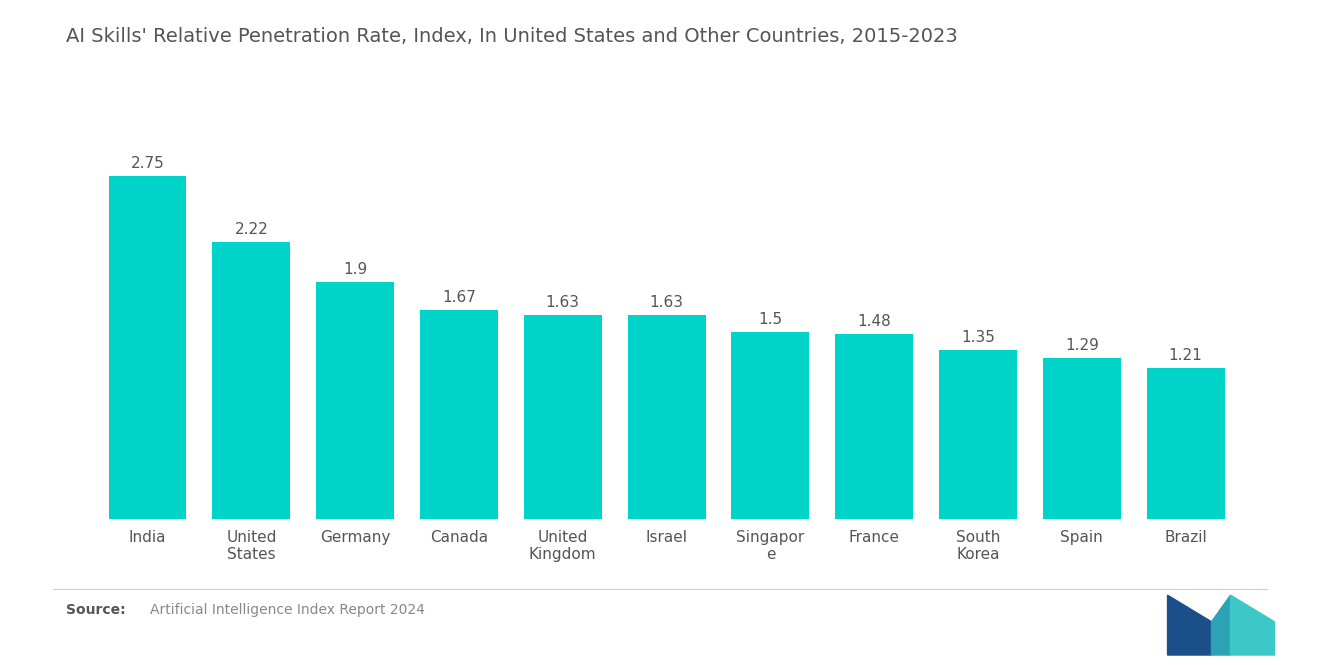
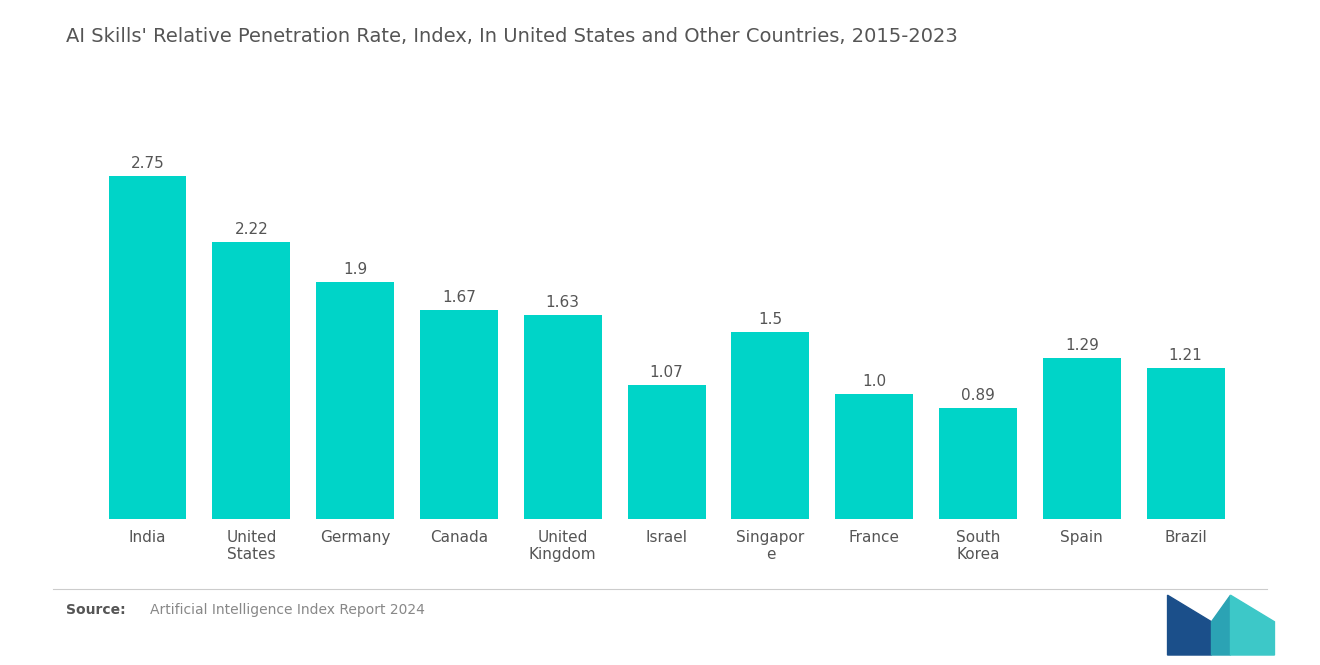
Israel: 1.63 -> 1.07
France: 1.48 -> 1.0
South Korea: 1.35 -> 0.89
